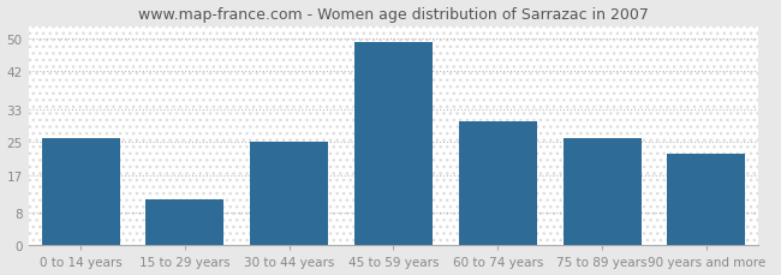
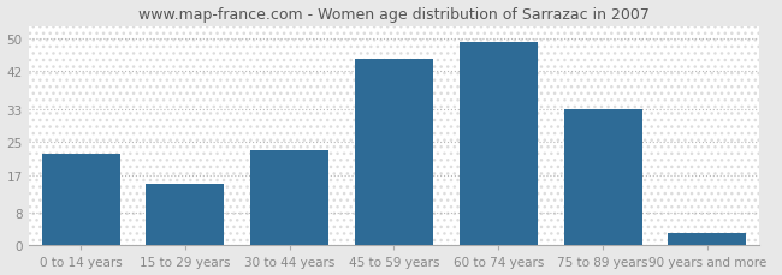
0 to 14 years: 26 -> 22
15 to 29 years: 11 -> 15
30 to 44 years: 25 -> 23
45 to 59 years: 49 -> 45
60 to 74 years: 30 -> 49
75 to 89 years: 26 -> 33
90 years and more: 22 -> 3
